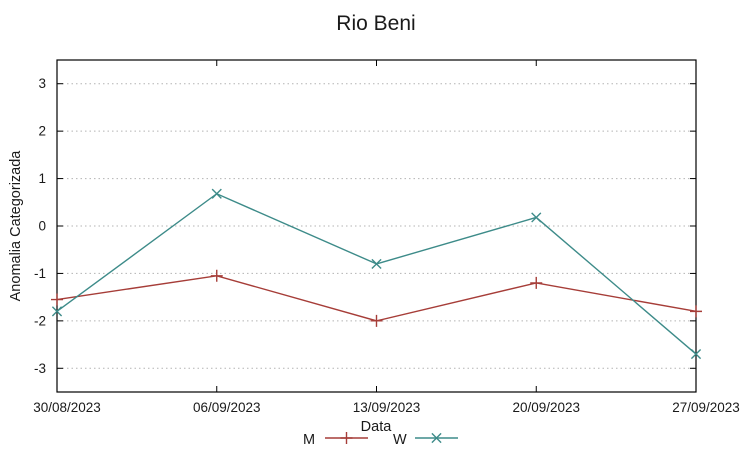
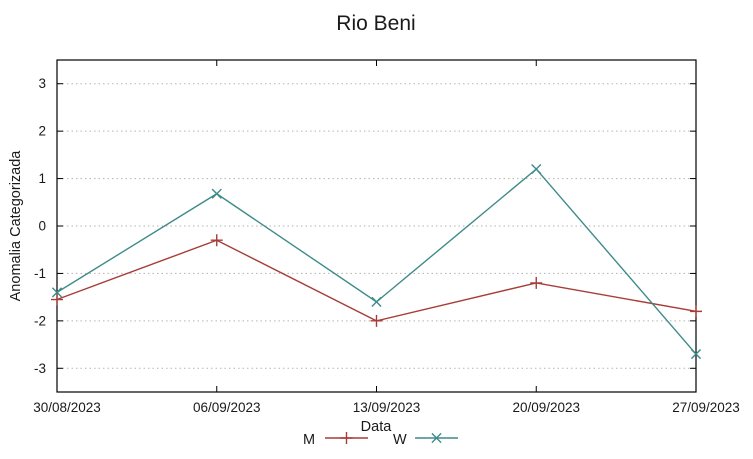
W/30/08/2023: -1.8 -> -1.4
M/06/09/2023: -1.1 -> -0.3
W/13/09/2023: -0.8 -> -1.6
W/20/09/2023: 0.2 -> 1.2
